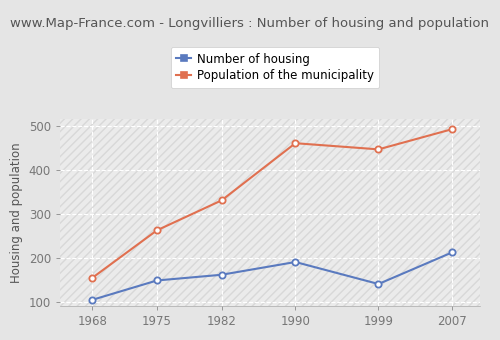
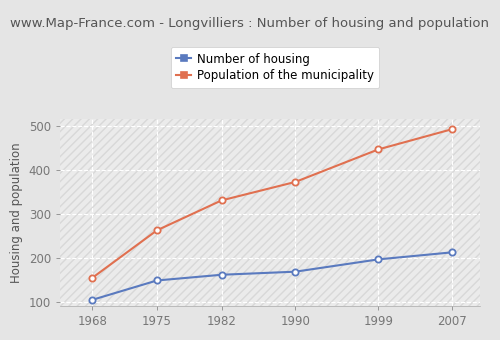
Number of housing/1990: 190 -> 168
Population of the municipality/1990: 460 -> 372
Number of housing/1999: 140 -> 196
